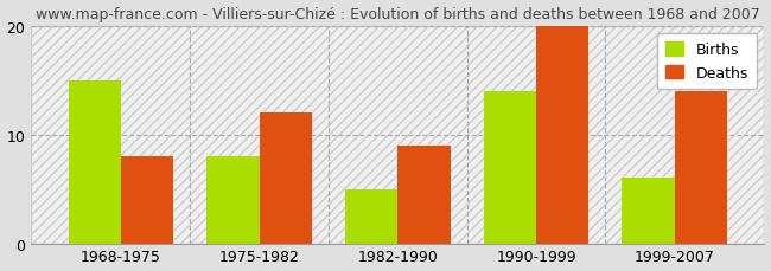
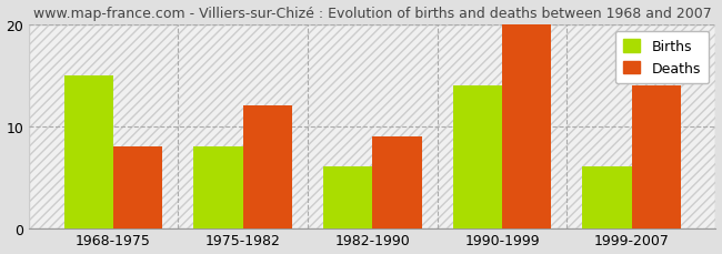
Births/1982-1990: 5 -> 6
